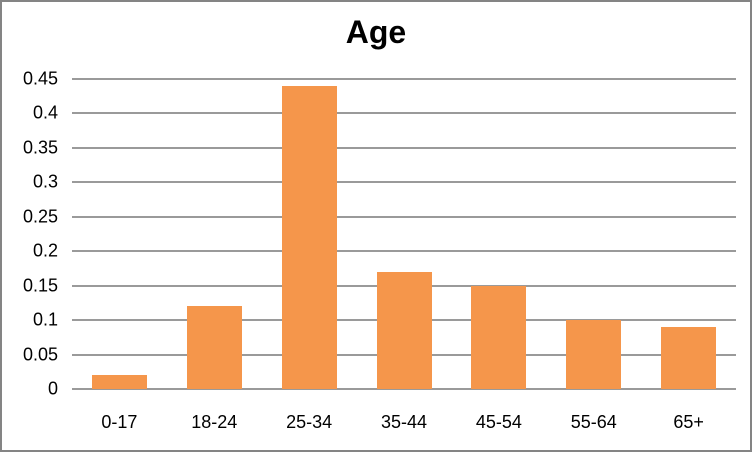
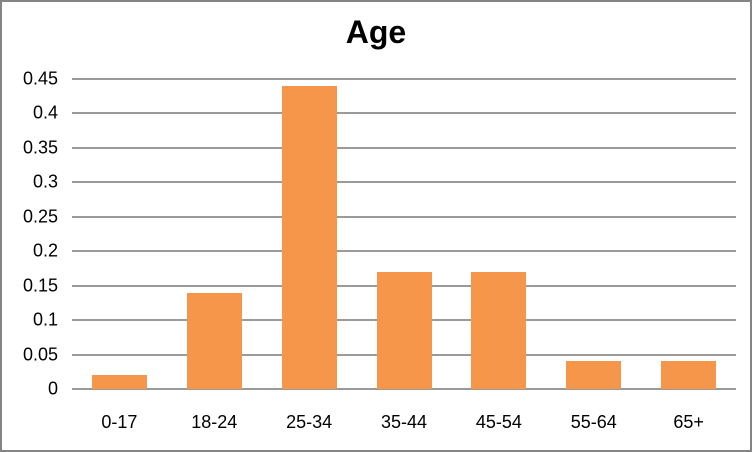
18-24: 0.12 -> 0.14
45-54: 0.15 -> 0.17
55-64: 0.10 -> 0.04
65+: 0.09 -> 0.04
